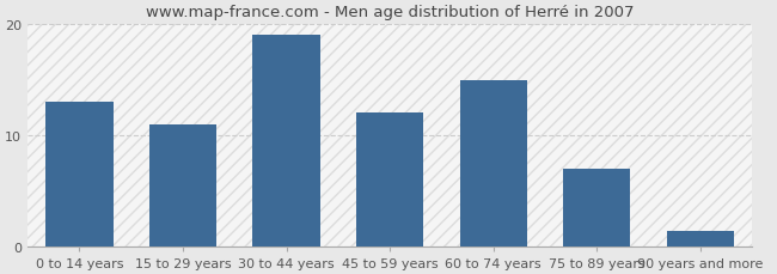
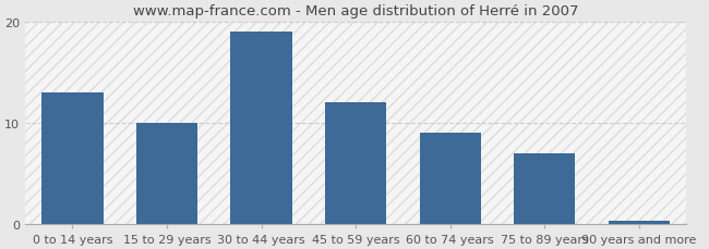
15 to 29 years: 11.0 -> 10.0
60 to 74 years: 15.0 -> 9.0
90 years and more: 1.4 -> 0.3
